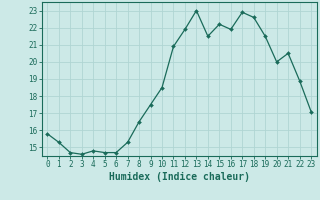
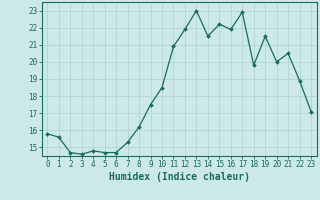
1: 15.3 -> 15.6
8: 16.5 -> 16.2
18: 22.6 -> 19.8
